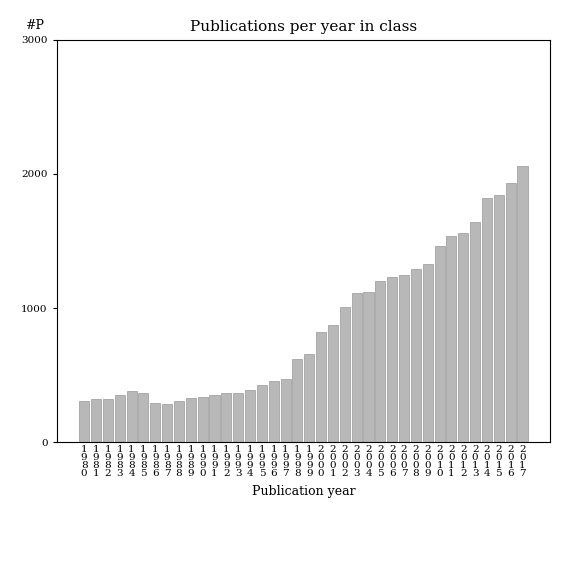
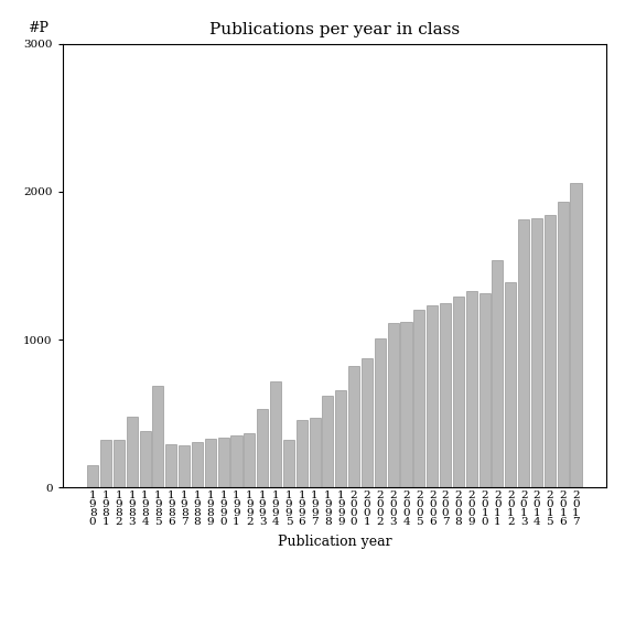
1 9 8 0: 310 -> 150
1 9 8 3: 350 -> 480
1 9 8 5: 370 -> 690
1 9 9 3: 370 -> 530
1 9 9 4: 390 -> 720
1 9 9 5: 430 -> 320
2 0 1 0: 1460 -> 1310
2 0 1 2: 1560 -> 1390
2 0 1 3: 1640 -> 1810
